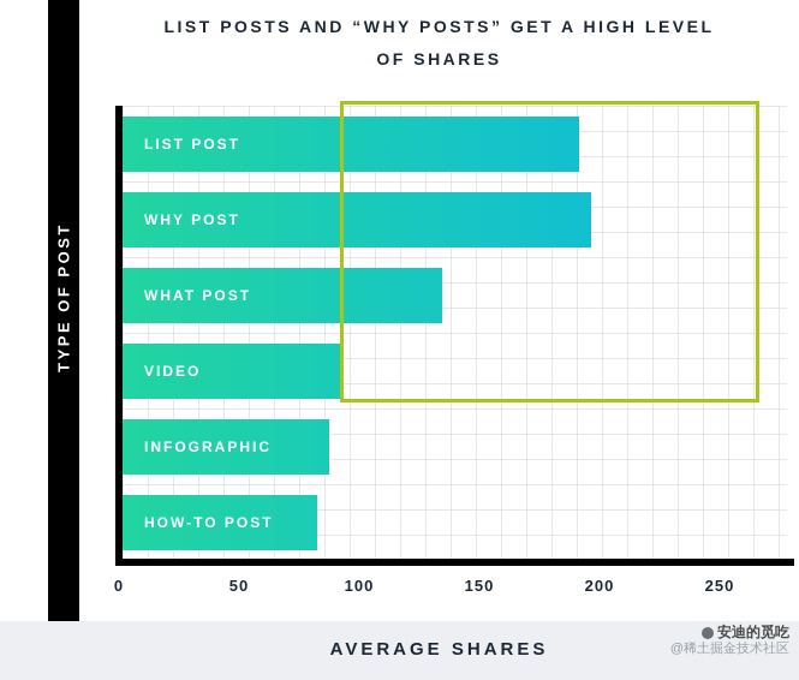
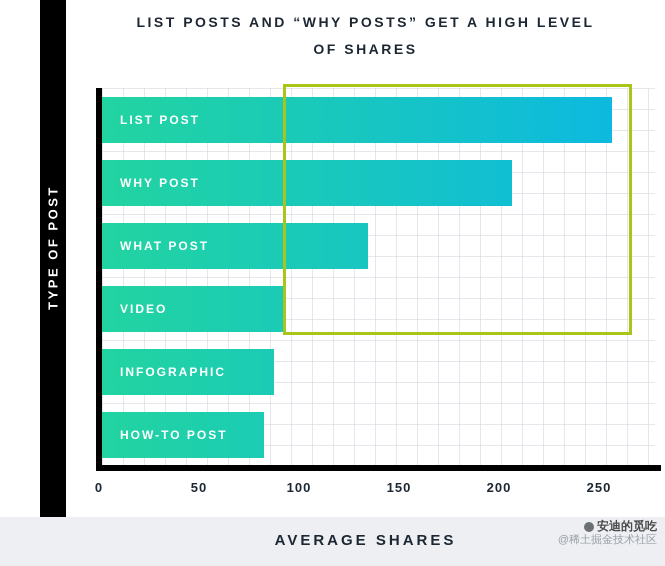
LIST POST: 190 -> 255
WHY POST: 195 -> 205
